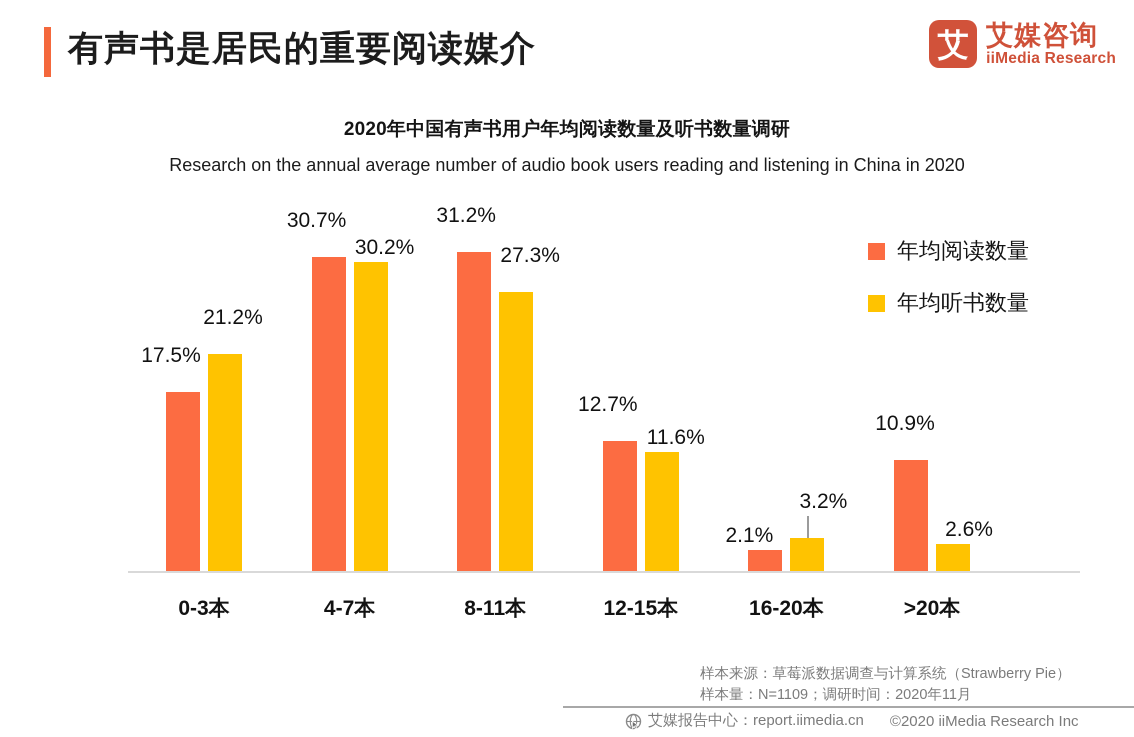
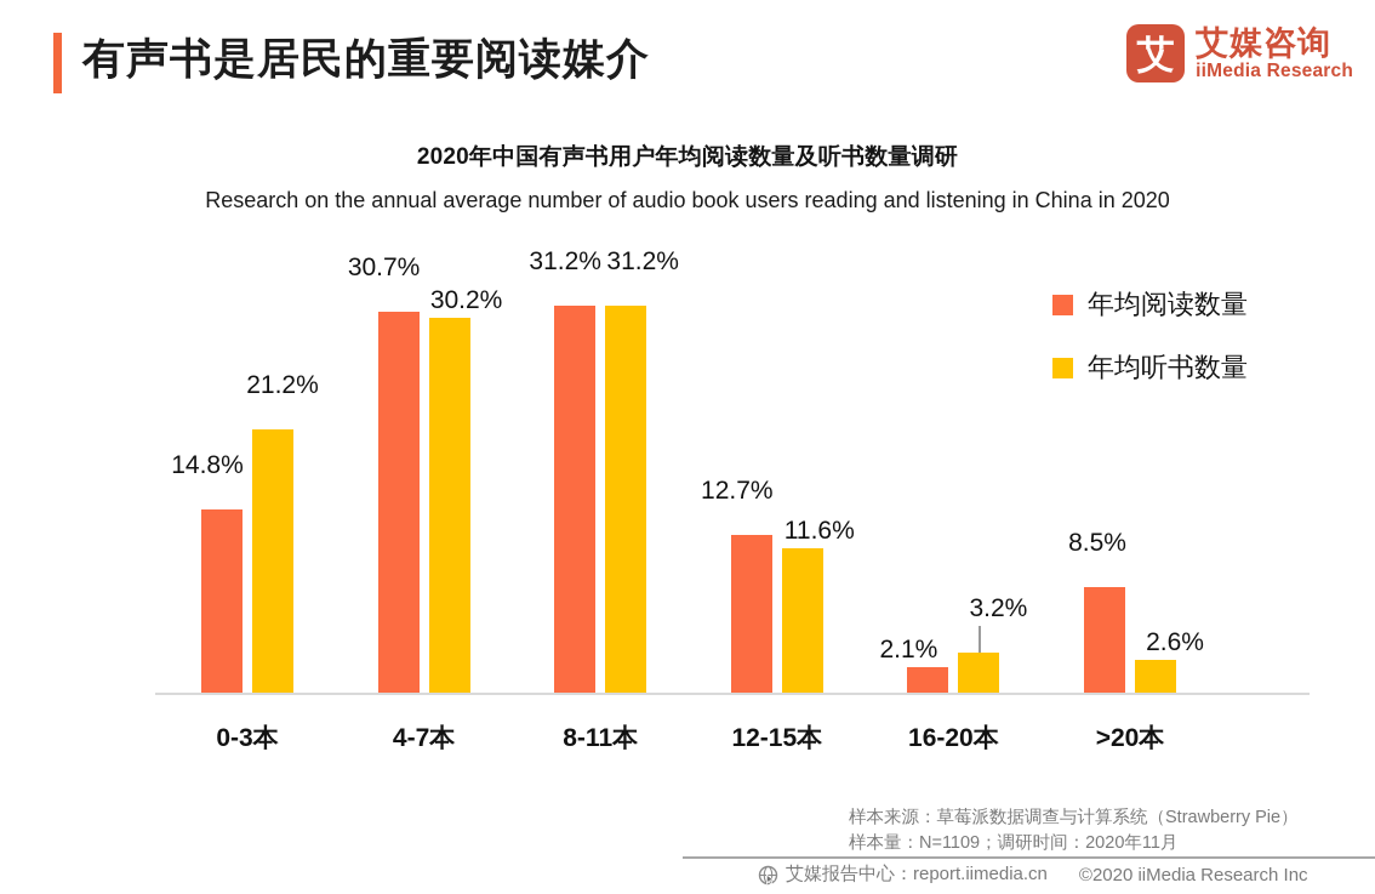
年均阅读数量/0-3本: 17.5% -> 14.8%
年均听书数量/8-11本: 27.3% -> 31.2%
年均阅读数量/>20本: 10.9% -> 8.5%
